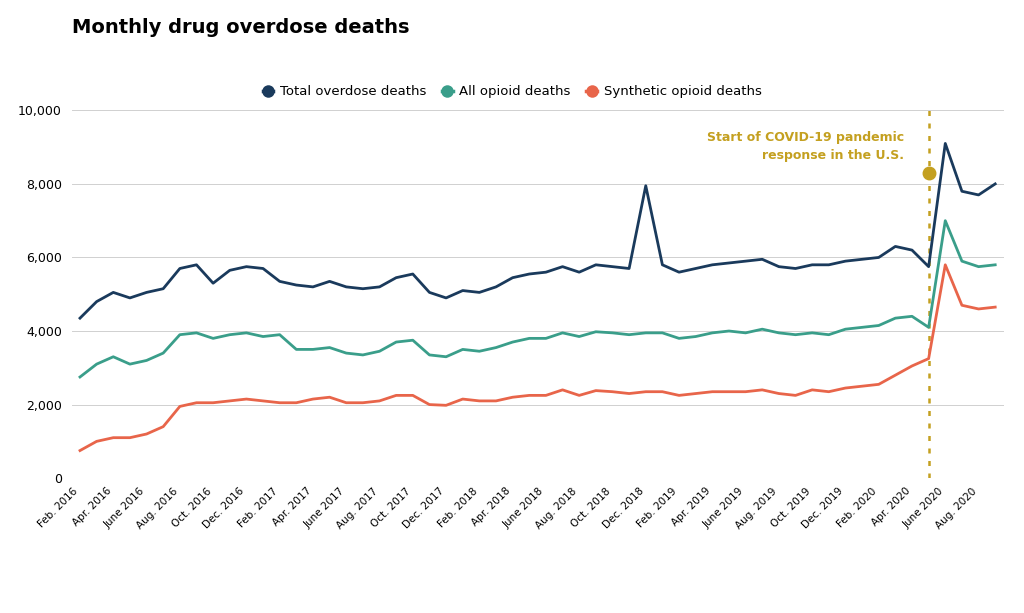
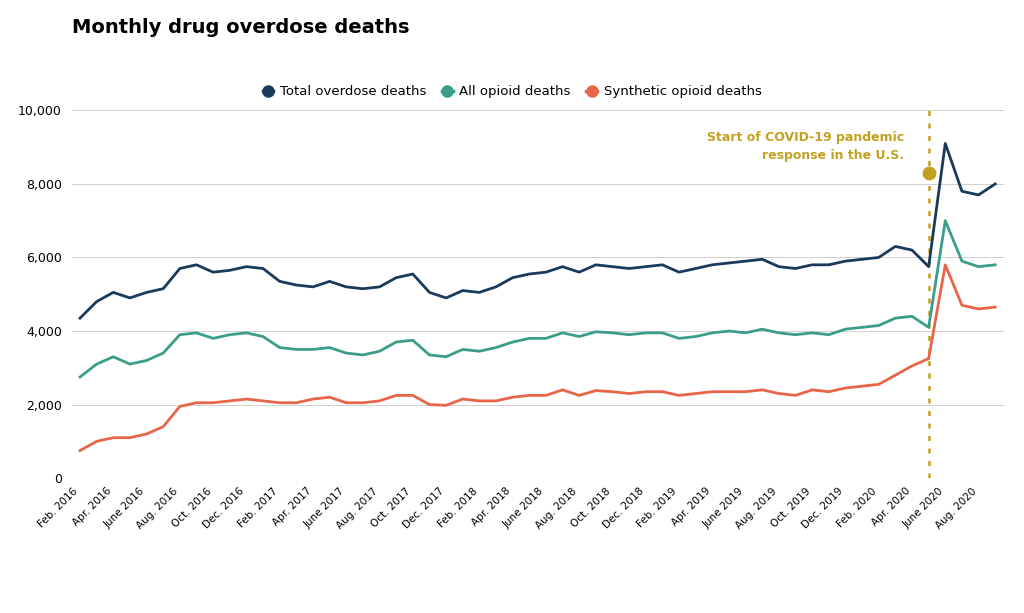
Total overdose deaths/Oct. 2016: 5,300 -> 5,600
All opioid deaths/Feb. 2017: 3,900 -> 3,550
Total overdose deaths/Dec. 2018: 7,950 -> 5,750
